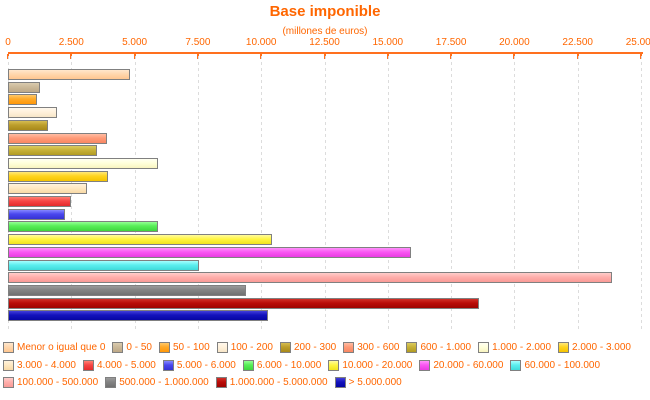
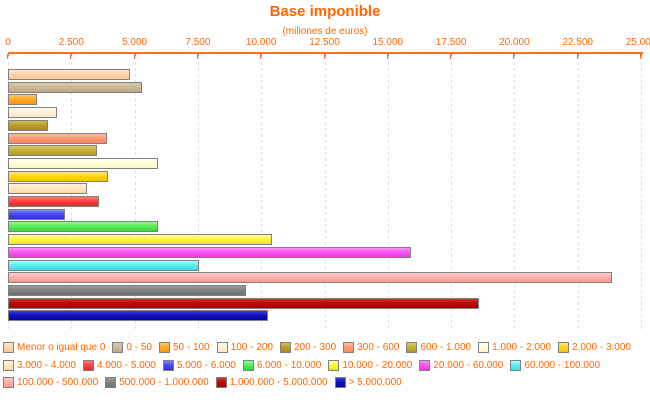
0 - 50: 1300 -> 5300
4.000 - 5.000: 2500 -> 3600
